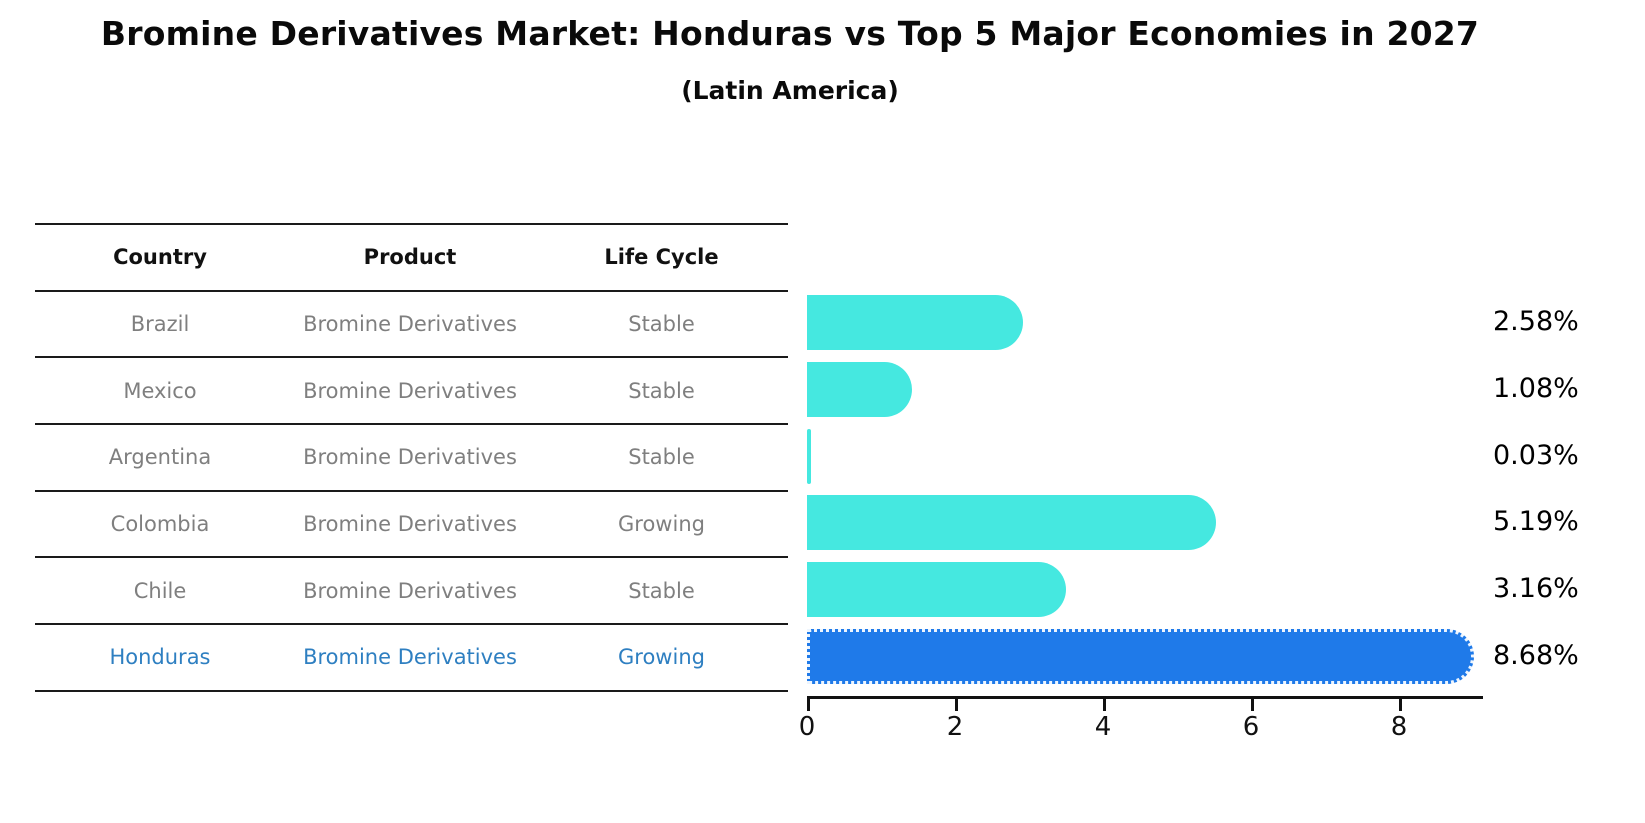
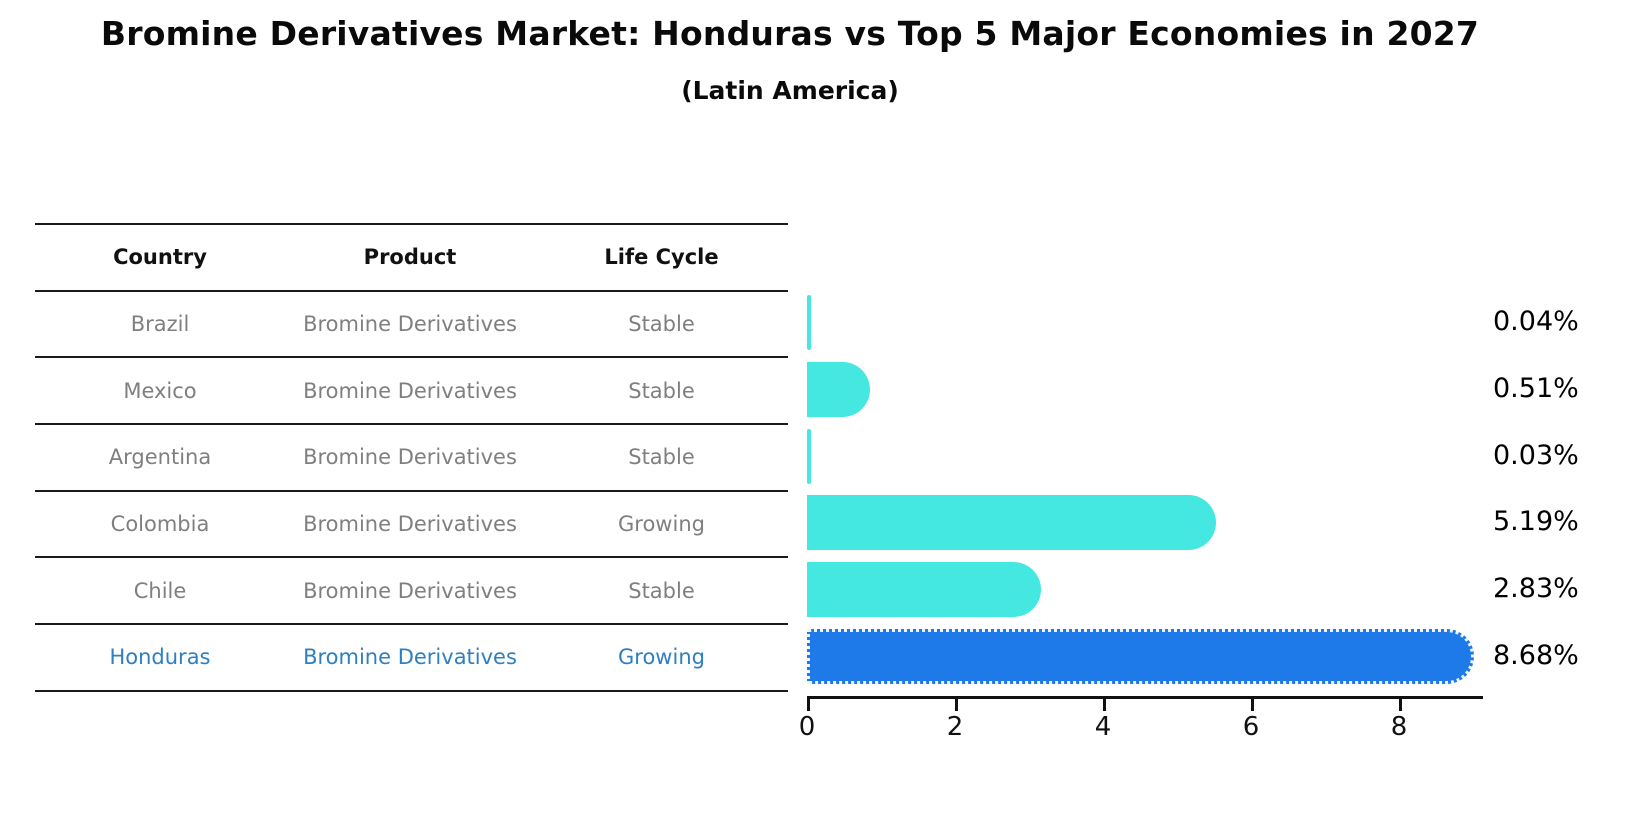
Brazil: 2.58% -> 0.04%
Mexico: 1.08% -> 0.51%
Chile: 3.16% -> 2.83%
